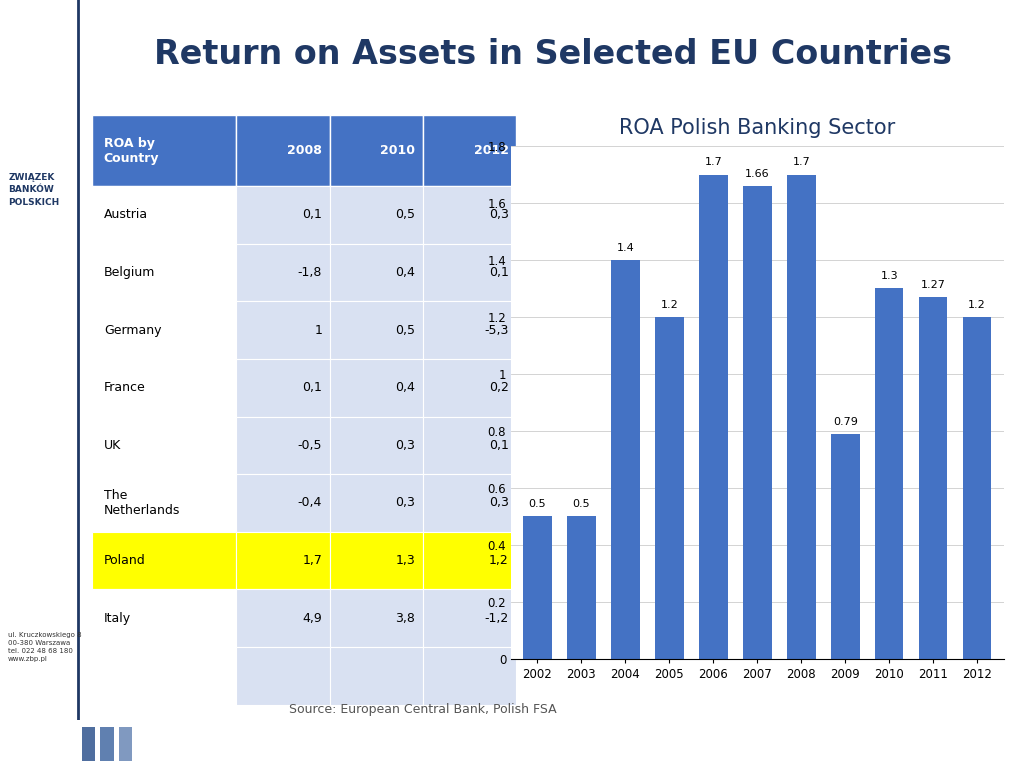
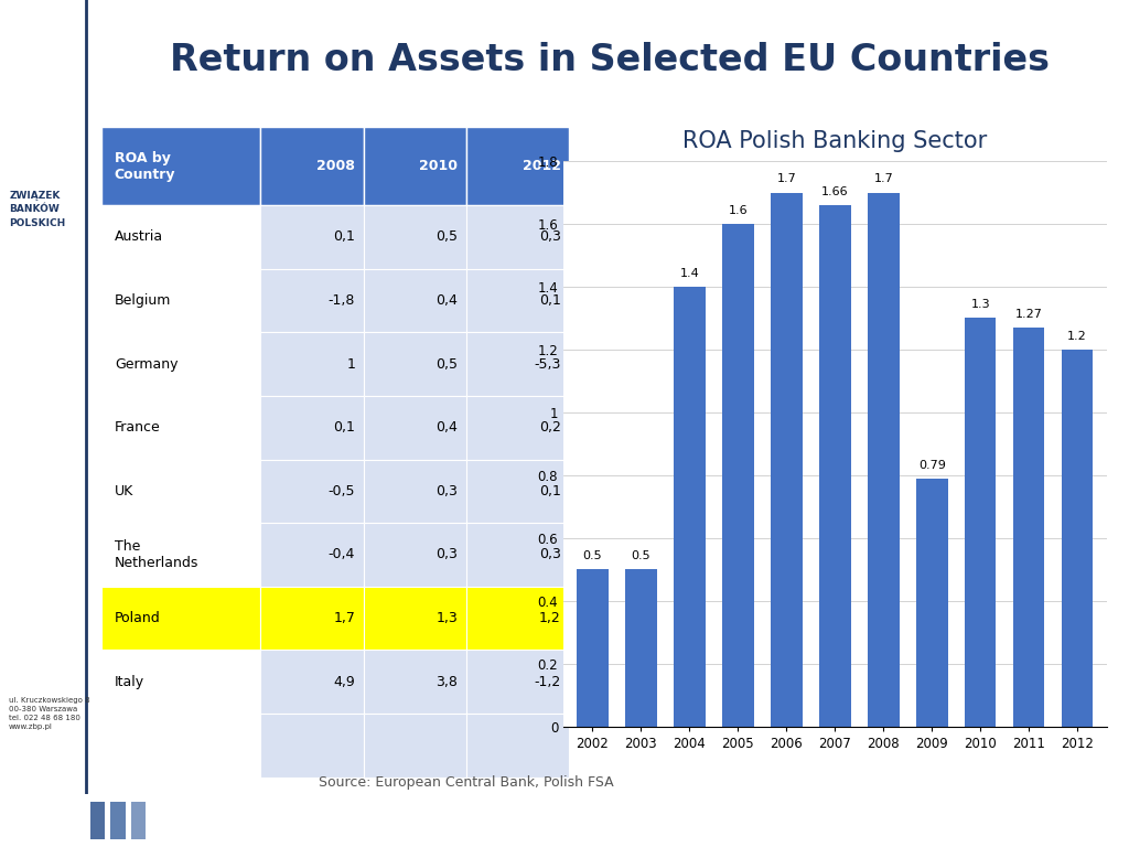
2005: 1.2 -> 1.6
